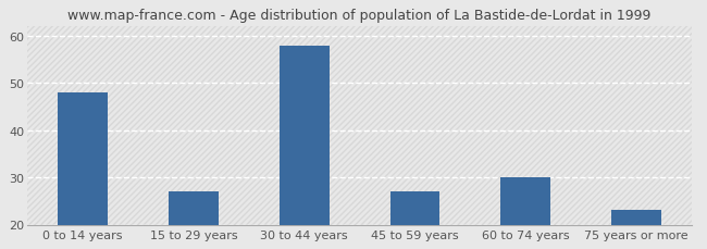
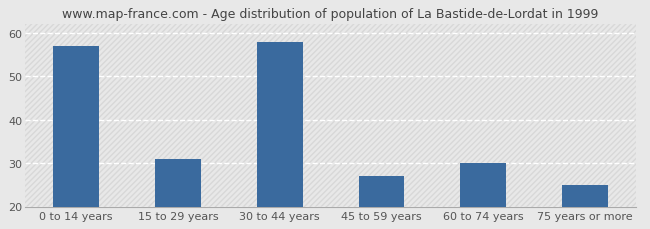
0 to 14 years: 48 -> 57
15 to 29 years: 27 -> 31
75 years or more: 23 -> 25
